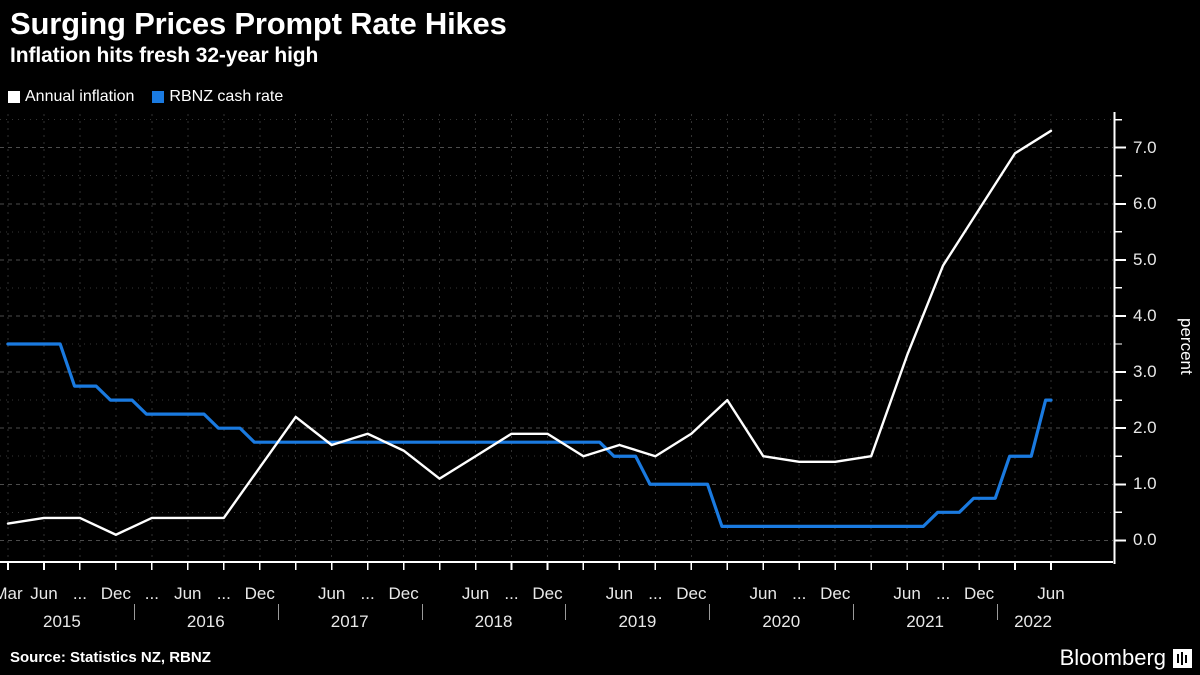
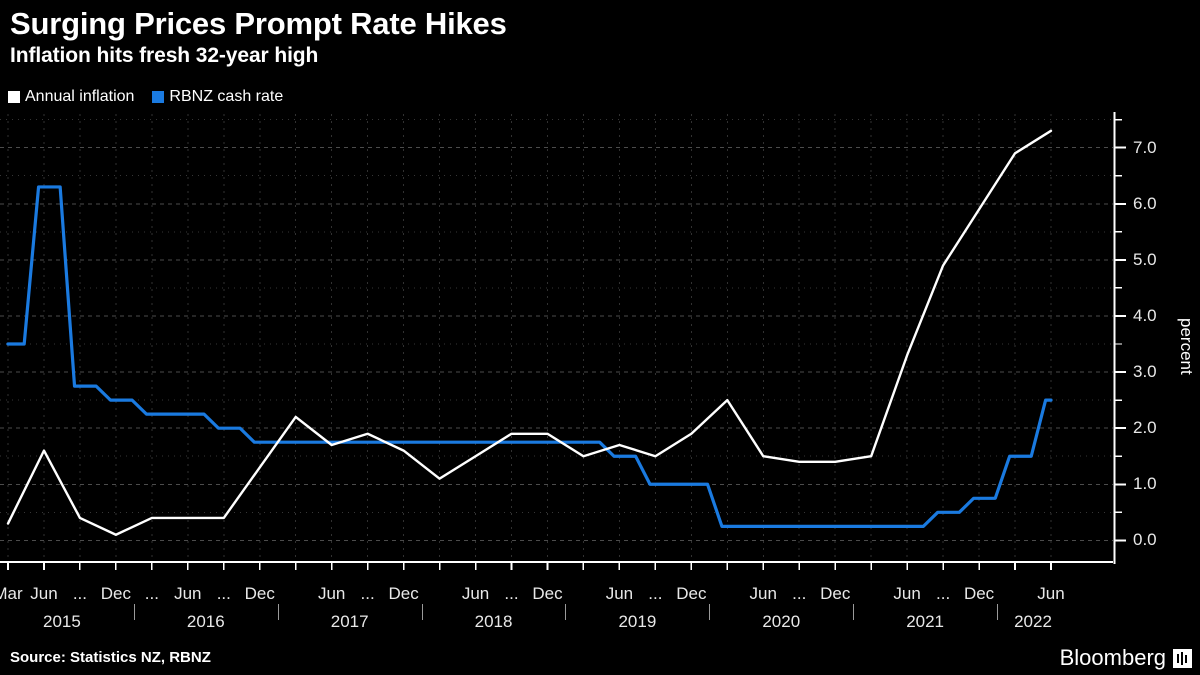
Annual inflation/Jun 2015: 0.4 -> 1.6
RBNZ cash rate/Jun 2015: 3.5 -> 6.3
